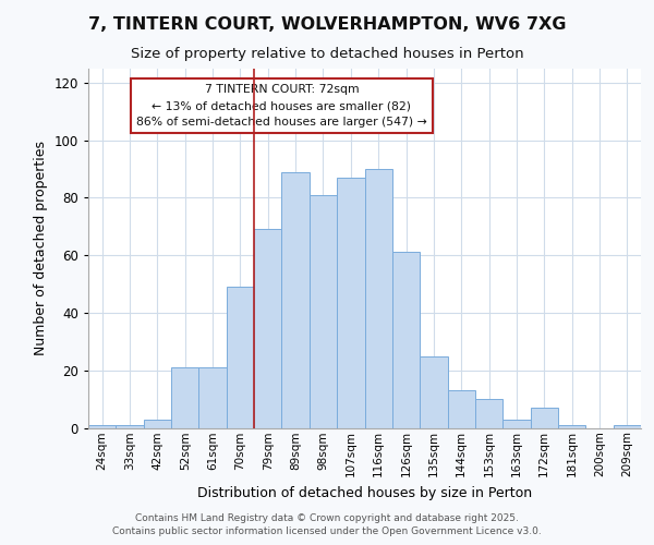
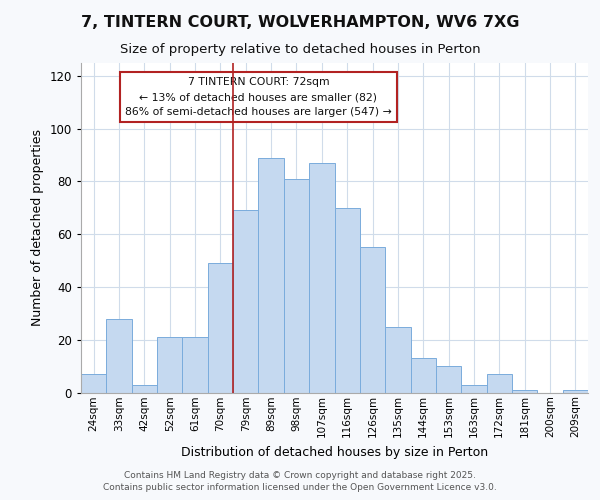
24sqm: 1 -> 7
33sqm: 1 -> 28
116sqm: 90 -> 70
126sqm: 61 -> 55
